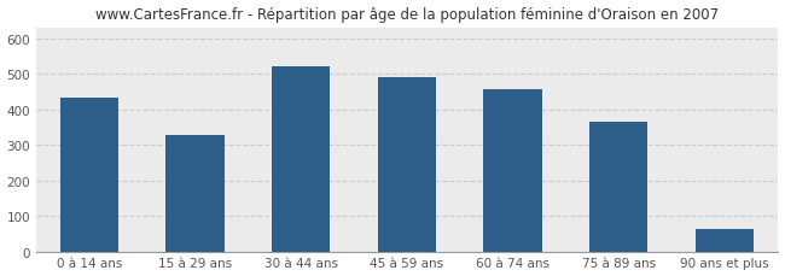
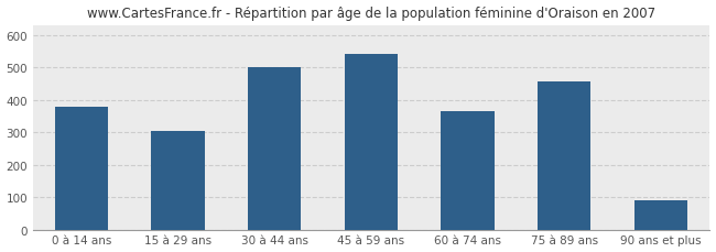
0 à 14 ans: 433 -> 380
15 à 29 ans: 327 -> 305
30 à 44 ans: 520 -> 500
45 à 59 ans: 491 -> 540
60 à 74 ans: 456 -> 365
75 à 89 ans: 366 -> 455
90 ans et plus: 62 -> 90
